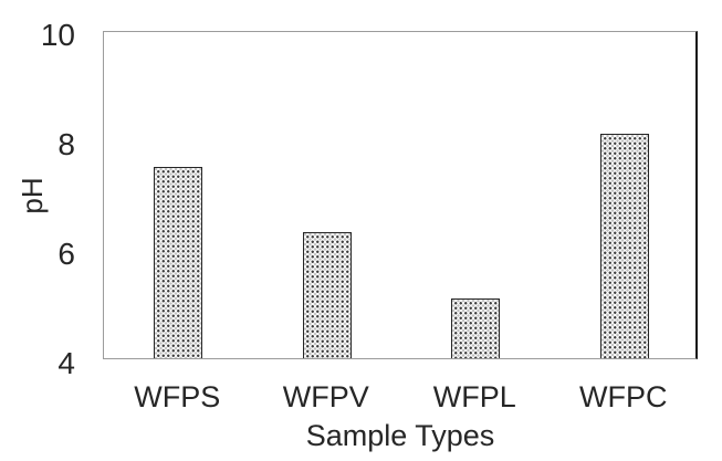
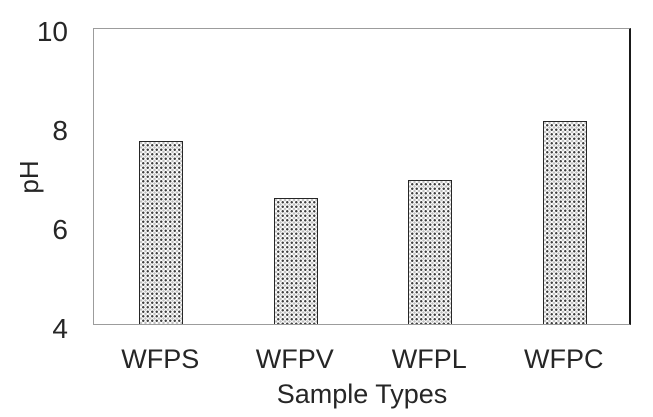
WFPS: 7.5 -> 7.7
WFPV: 6.3 -> 6.5
WFPL: 5.1 -> 6.9
